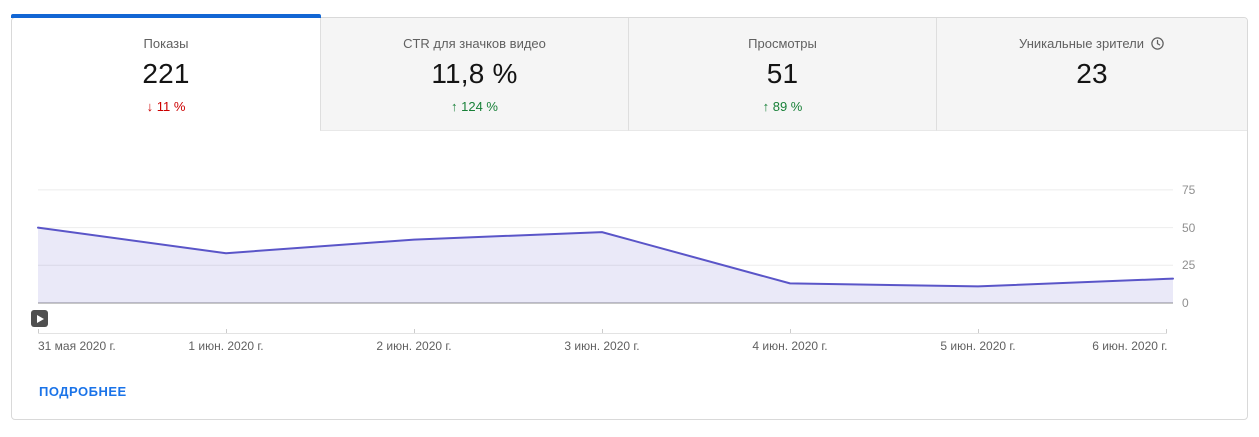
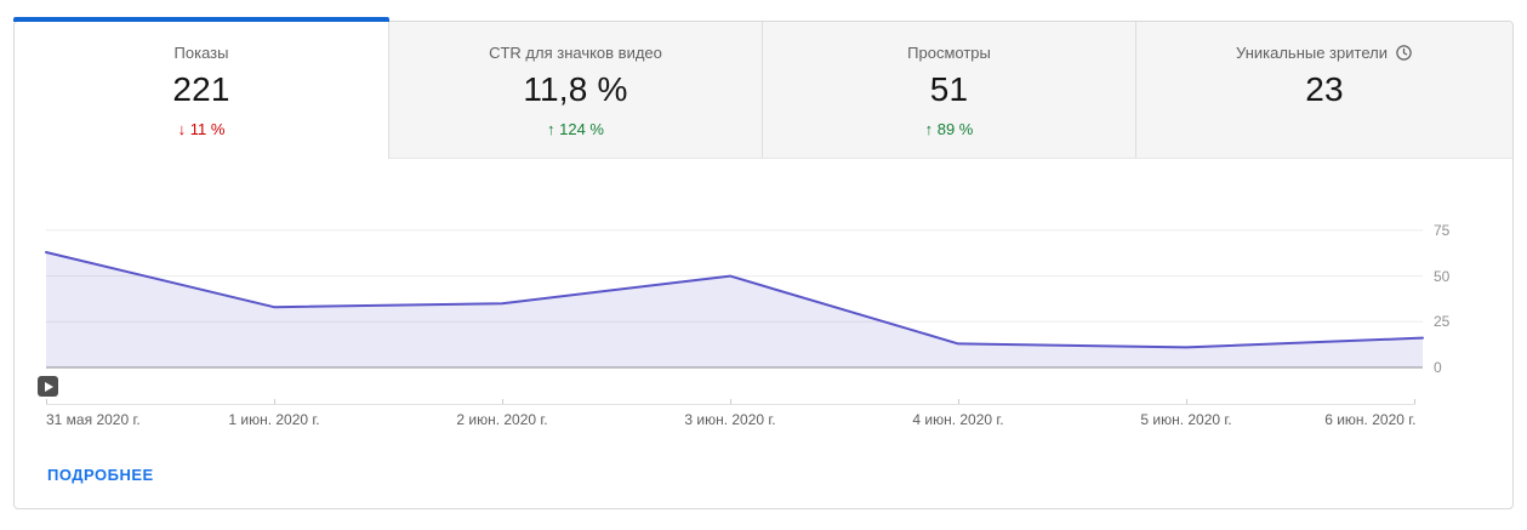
31 мая 2020 г.: 50 -> 63
2 июн. 2020 г.: 42 -> 35
3 июн. 2020 г.: 47 -> 50
